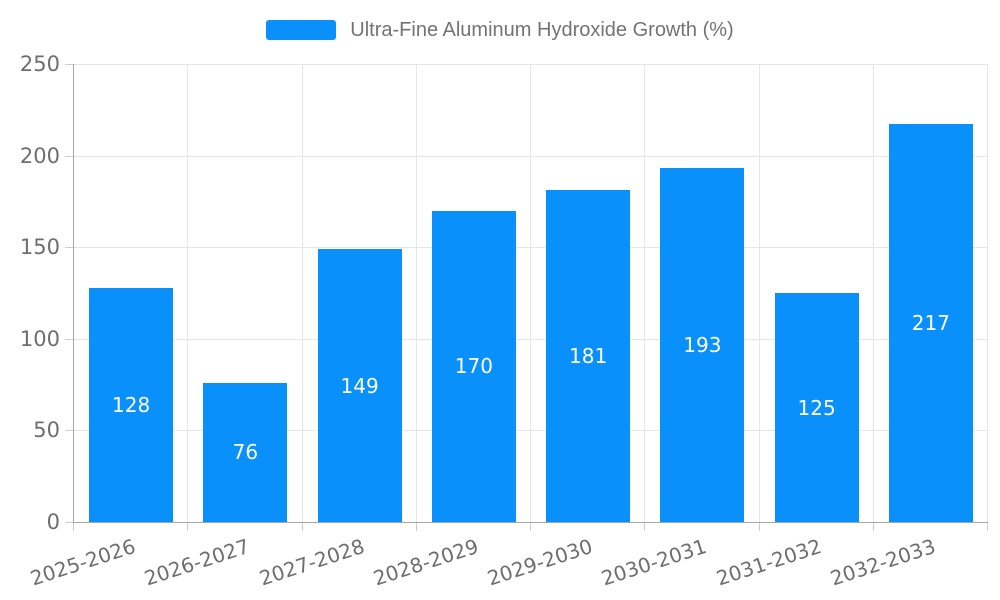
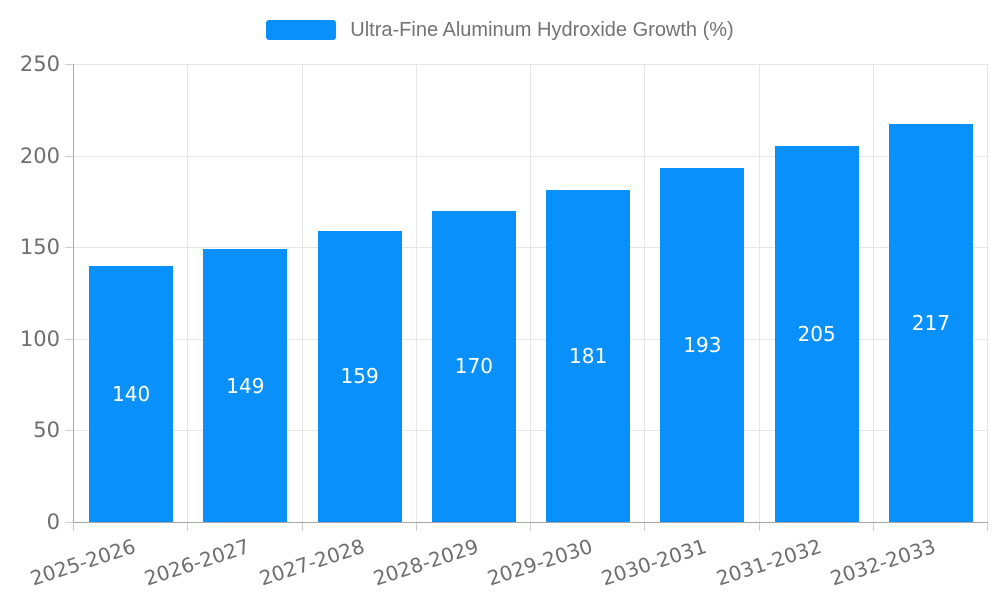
2025-2026: 128 -> 140
2026-2027: 76 -> 149
2027-2028: 149 -> 159
2031-2032: 125 -> 205
